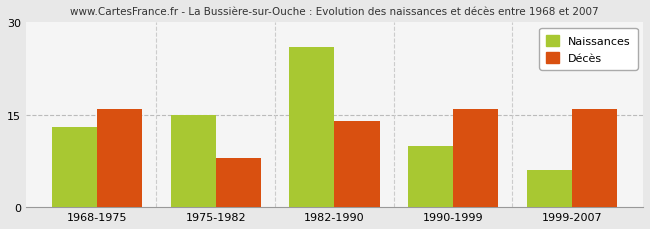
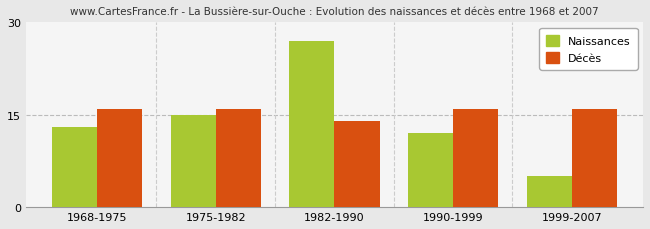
Décès/1975-1982: 8 -> 16
Naissances/1982-1990: 26 -> 27
Naissances/1990-1999: 10 -> 12
Naissances/1999-2007: 6 -> 5
